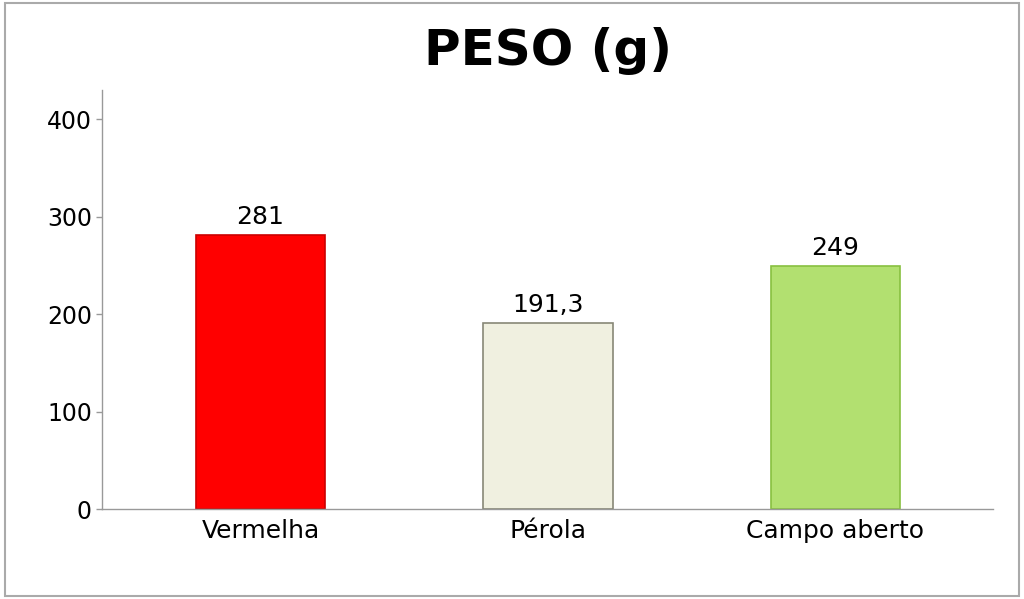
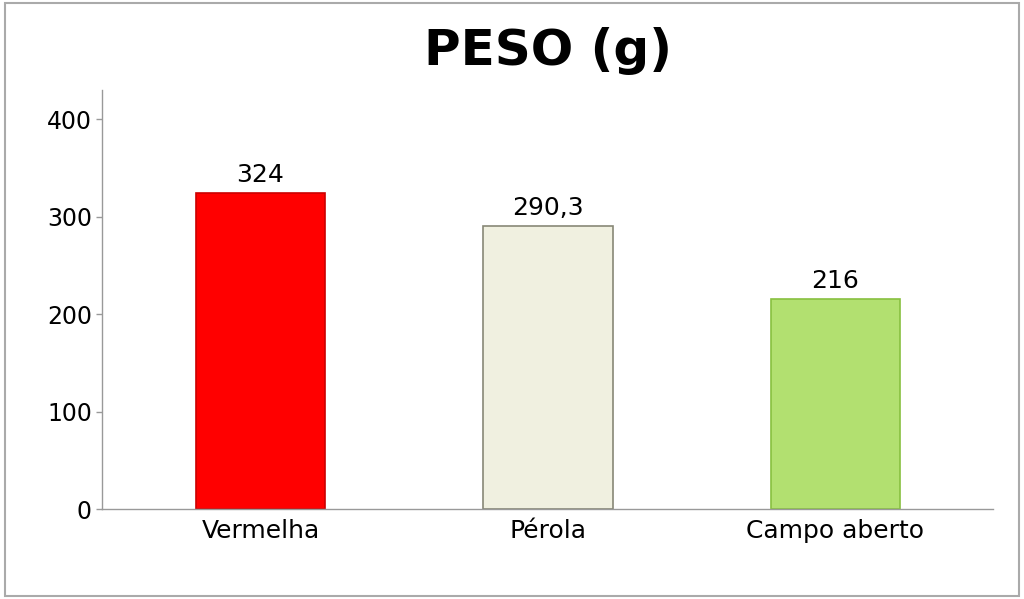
Vermelha: 281 -> 324
Pérola: 191,3 -> 290,3
Campo aberto: 249 -> 216
